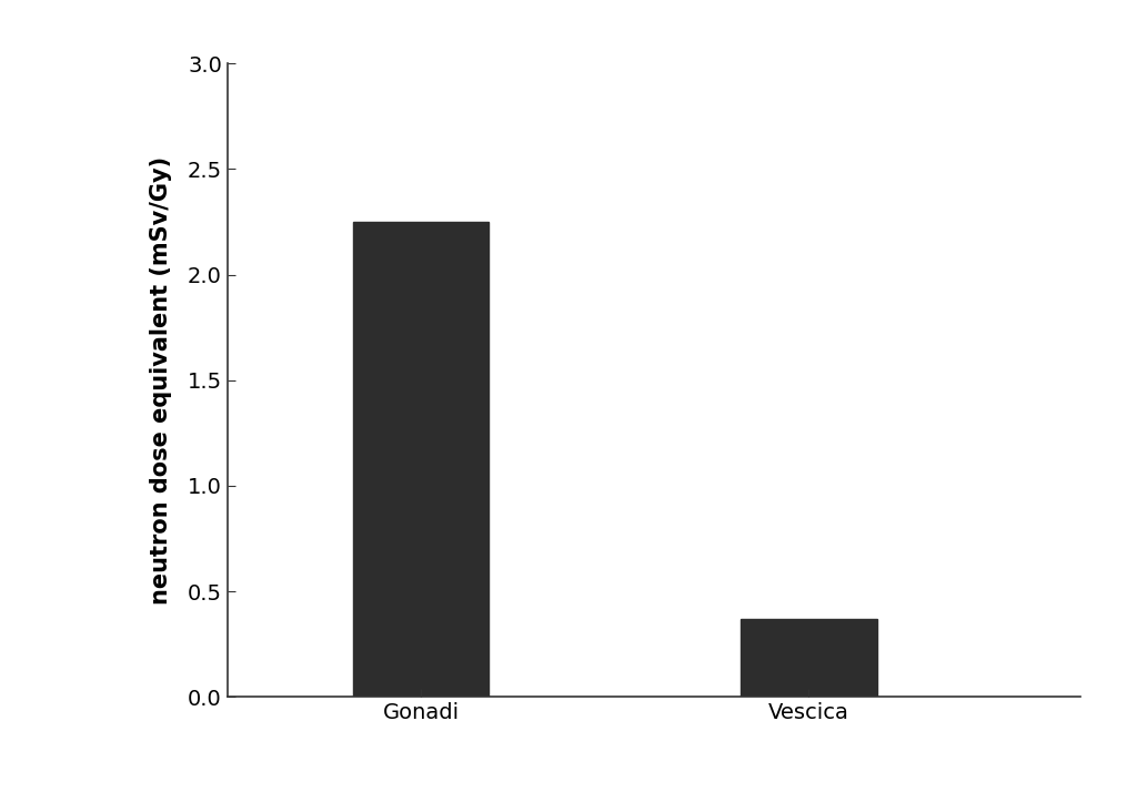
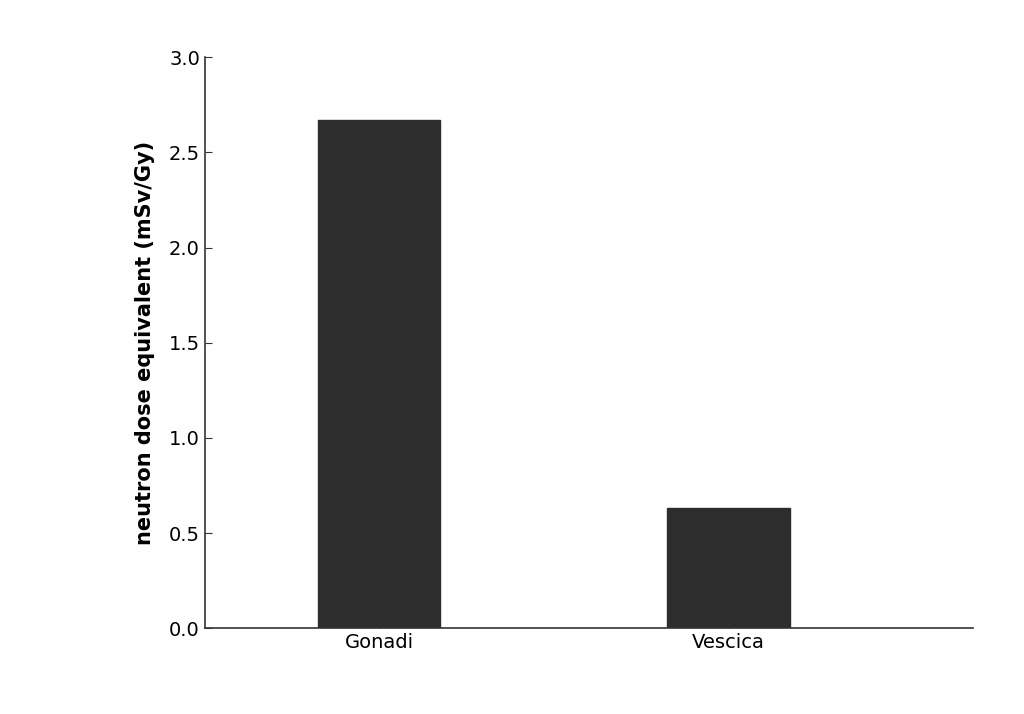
Gonadi: 2.25 -> 2.67
Vescica: 0.37 -> 0.63
